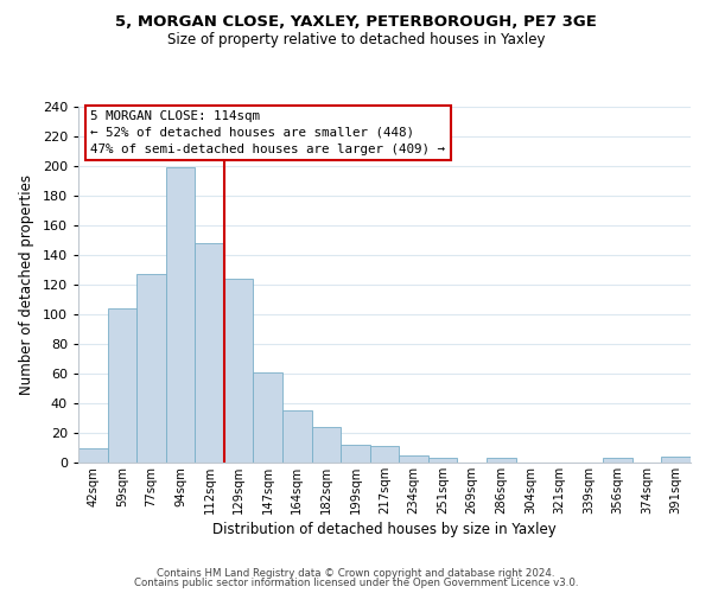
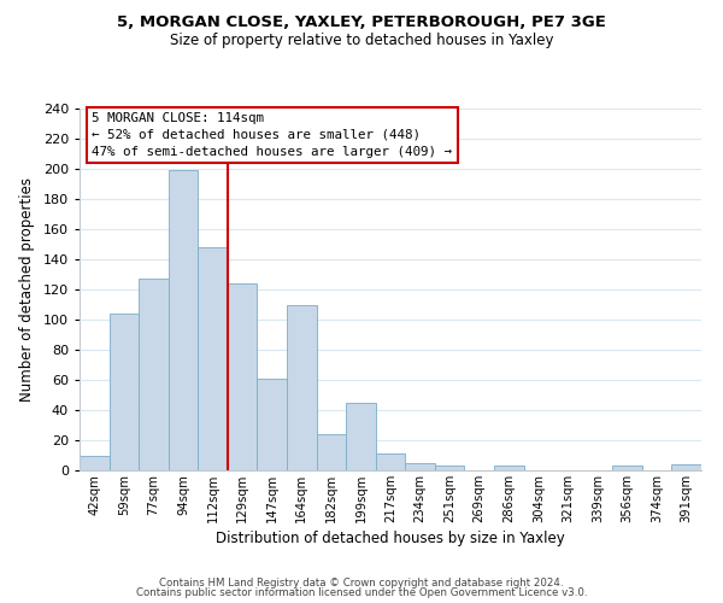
164sqm: 35 -> 110
199sqm: 12 -> 45
